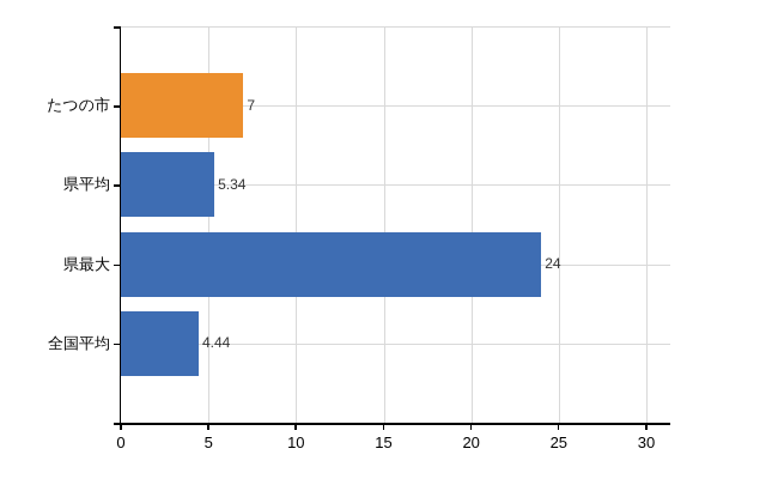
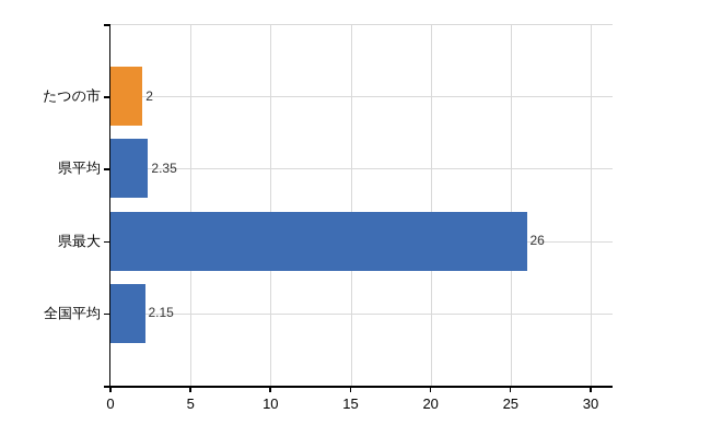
たつの市: 7 -> 2
県平均: 5.34 -> 2.35
県最大: 24 -> 26
全国平均: 4.44 -> 2.15
